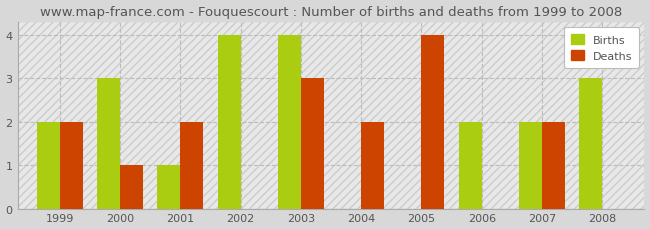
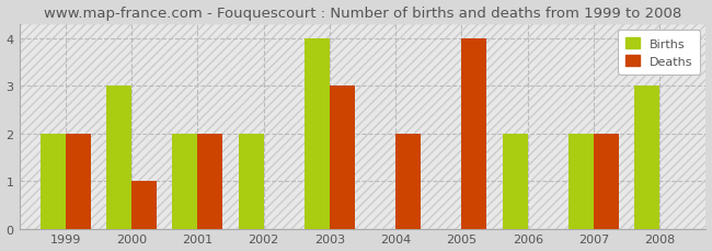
Births/2001: 1 -> 2
Births/2002: 4 -> 2
